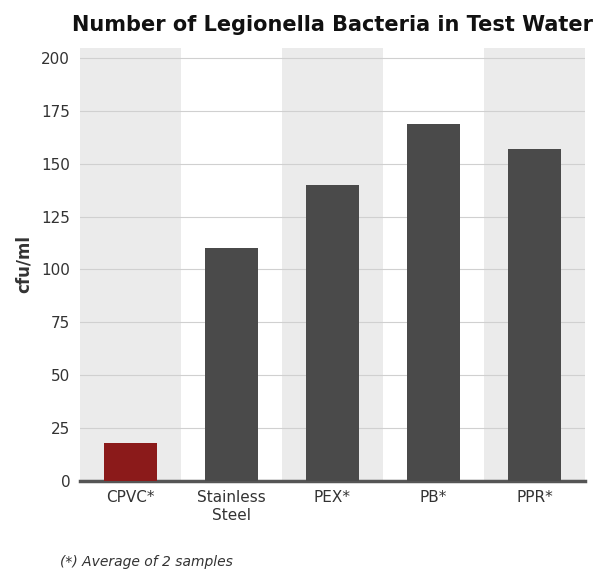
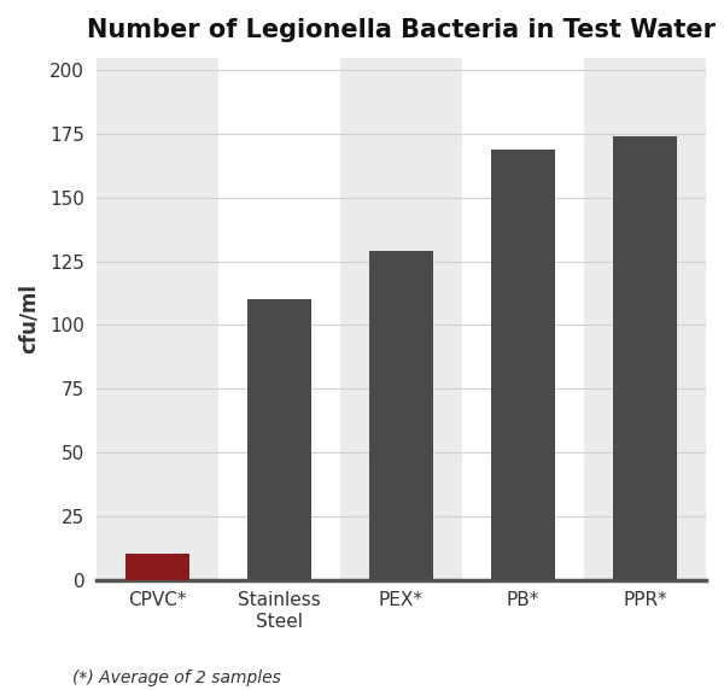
CPVC*: 18 -> 10
PEX*: 140 -> 129
PPR*: 157 -> 174
